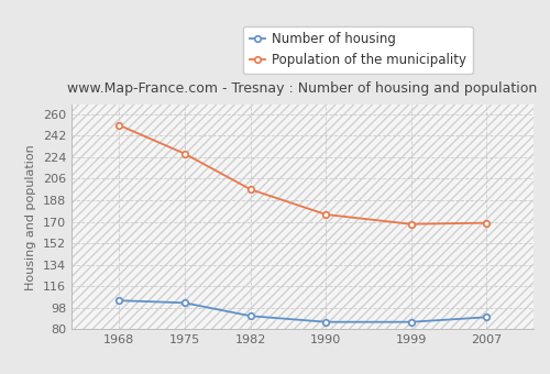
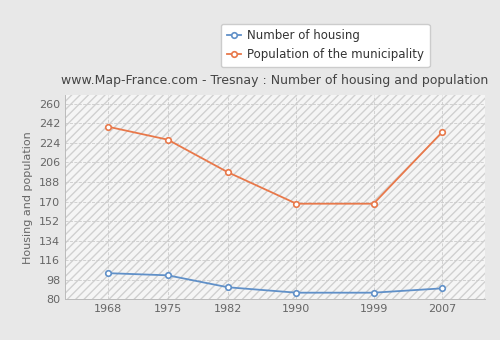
Population of the municipality/1968: 251 -> 239
Population of the municipality/1990: 176 -> 168
Population of the municipality/2007: 169 -> 234
